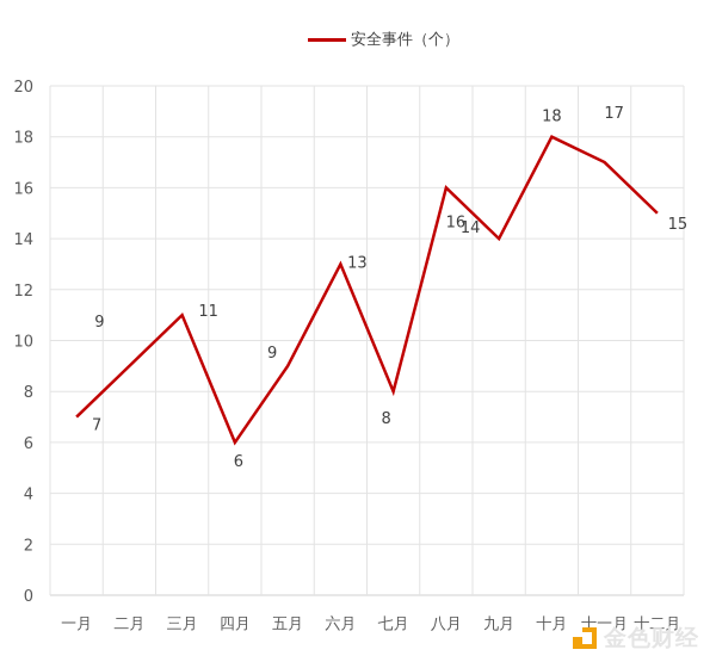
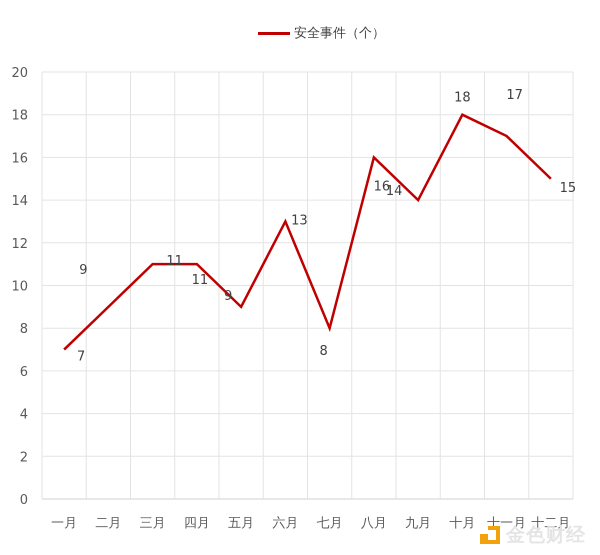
四月: 6 -> 11
